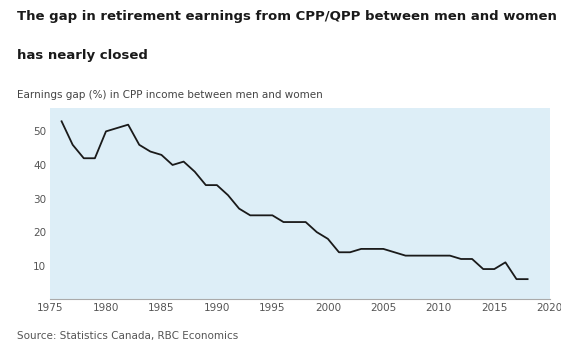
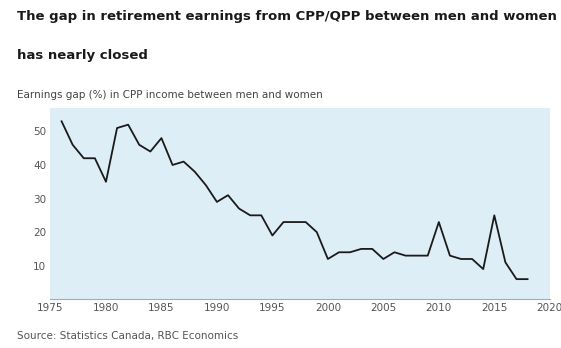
1980: 50 -> 35
1985: 43 -> 48
1990: 34 -> 29
1995: 25 -> 19
2000: 18 -> 12
2005: 15 -> 12
2010: 13 -> 23
2015: 9 -> 25
